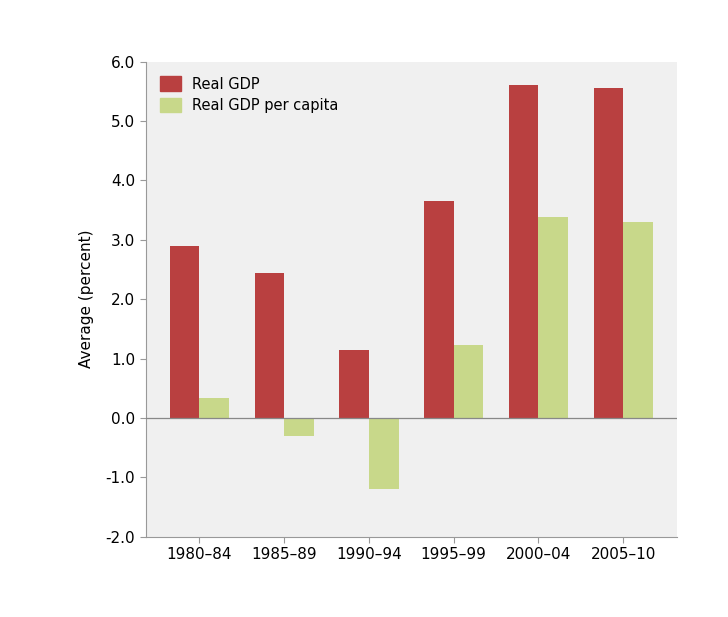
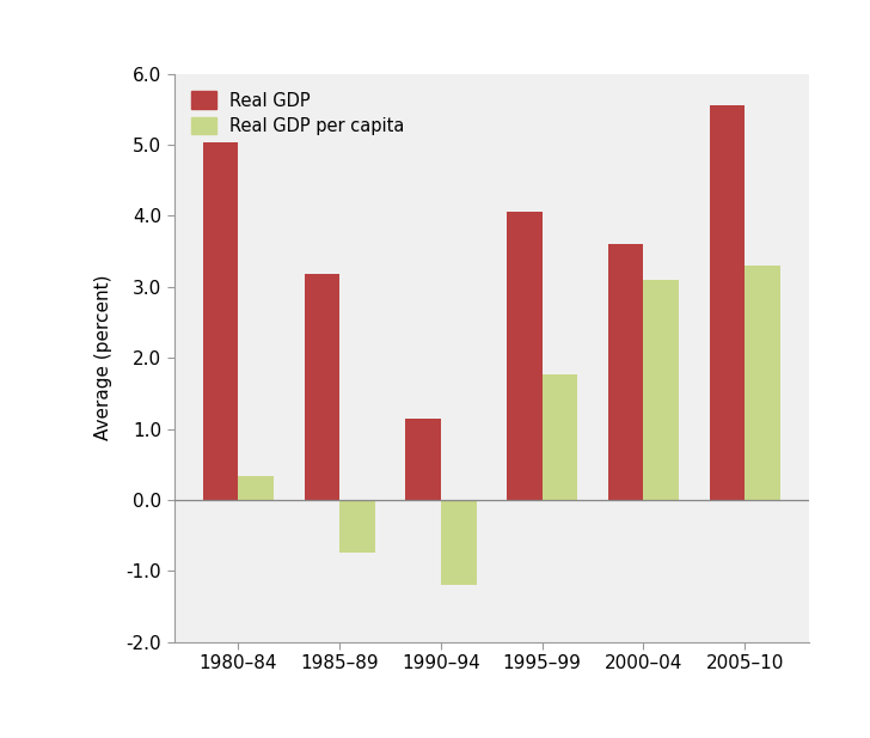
Real GDP/1980–84: 2.90 -> 5.04
Real GDP/1985–89: 2.45 -> 3.18
Real GDP per capita/1985–89: -0.30 -> -0.74
Real GDP/1995–99: 3.65 -> 4.06
Real GDP per capita/1995–99: 1.23 -> 1.76
Real GDP/2000–04: 5.60 -> 3.60
Real GDP per capita/2000–04: 3.38 -> 3.10
